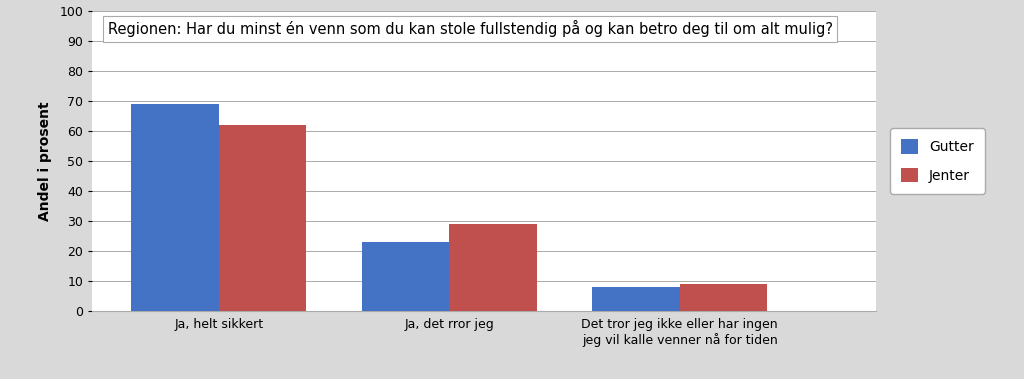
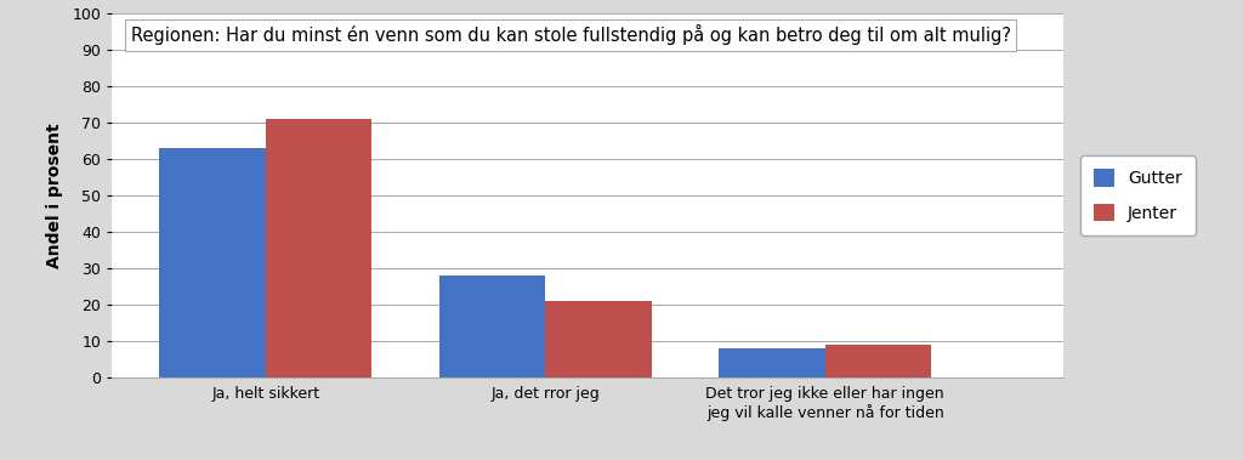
Gutter/Ja, helt sikkert: 69 -> 63
Jenter/Ja, helt sikkert: 62 -> 71
Gutter/Ja, det rror jeg: 23 -> 28
Jenter/Ja, det rror jeg: 29 -> 21
